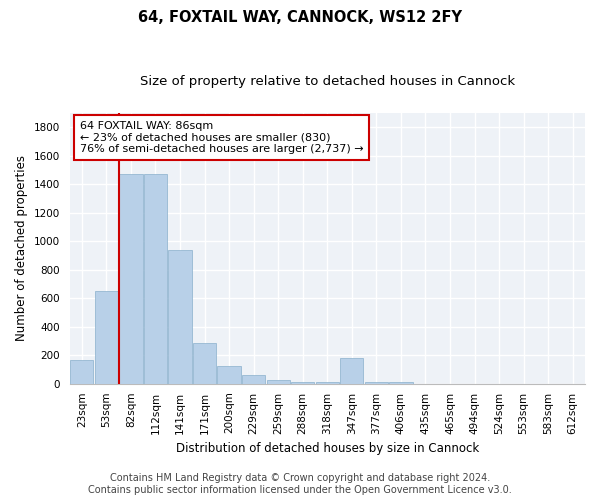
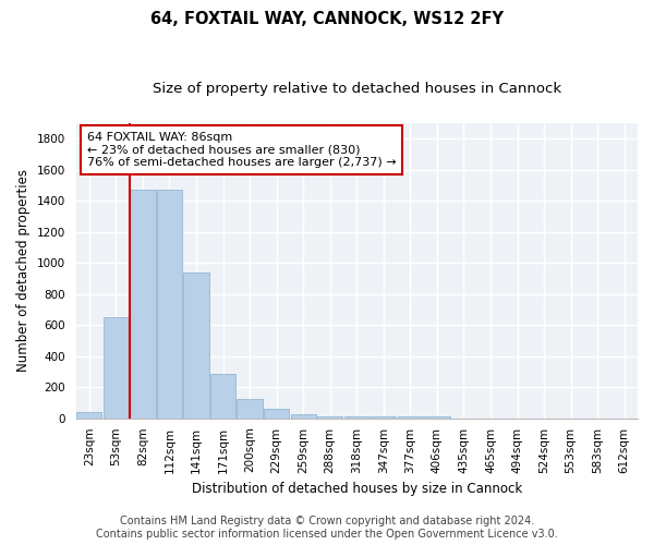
23sqm: 170 -> 40
347sqm: 180 -> 10
